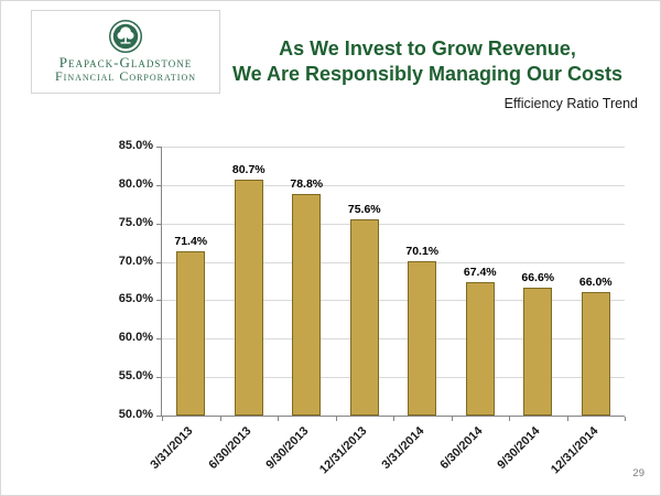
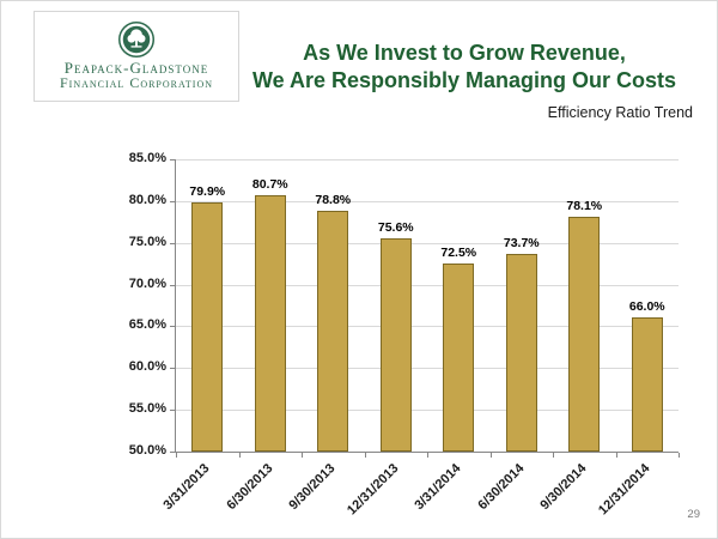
3/31/2013: 71.4% -> 79.9%
3/31/2014: 70.1% -> 72.5%
6/30/2014: 67.4% -> 73.7%
9/30/2014: 66.6% -> 78.1%
